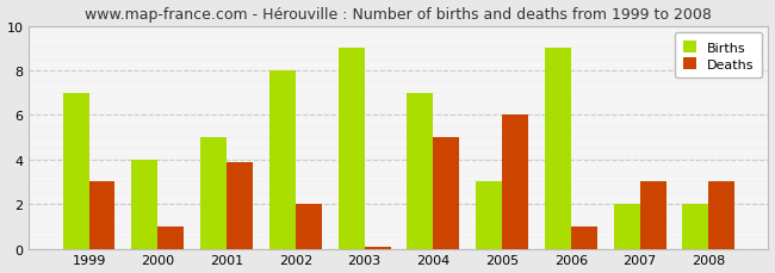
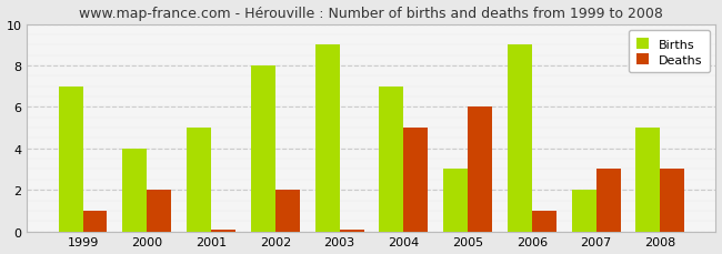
Deaths/1999: 3.0 -> 1.0
Deaths/2000: 1.0 -> 2.0
Deaths/2001: 3.9 -> 0.1
Births/2008: 2 -> 5
